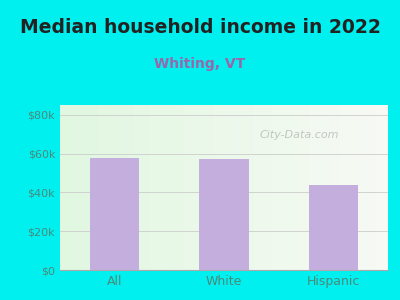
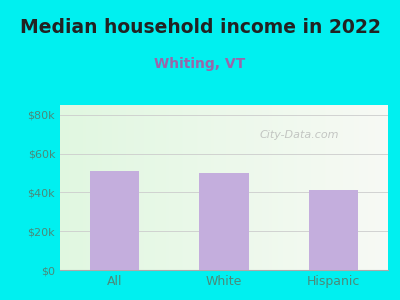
All: $58k -> $51k
White: $57k -> $50k
Hispanic: $44k -> $41k
